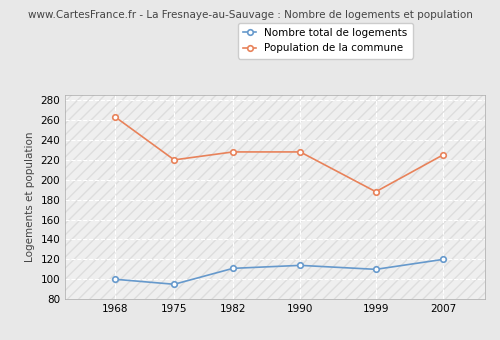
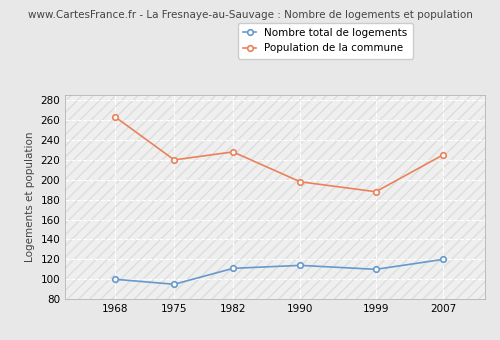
Population de la commune/1990: 228 -> 198
